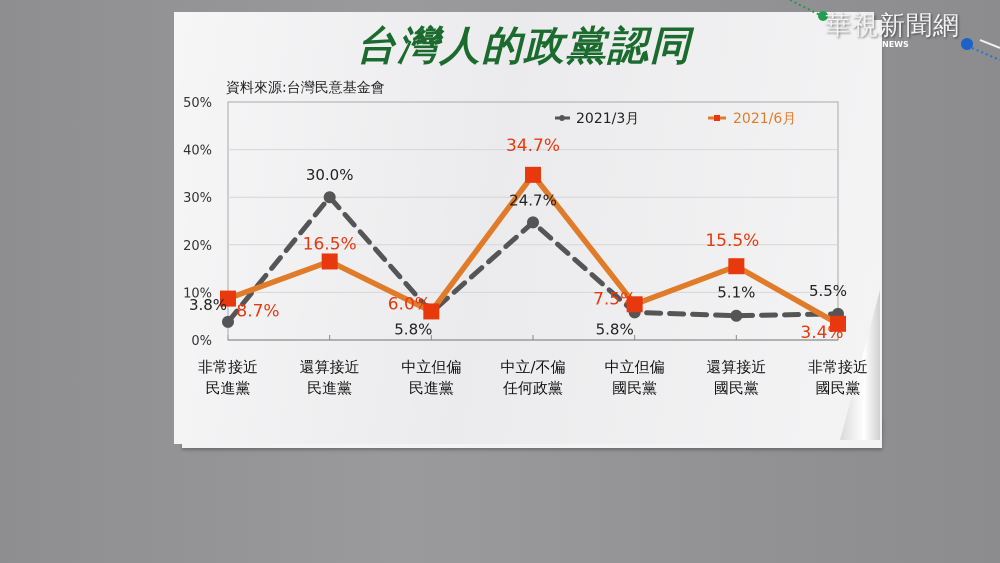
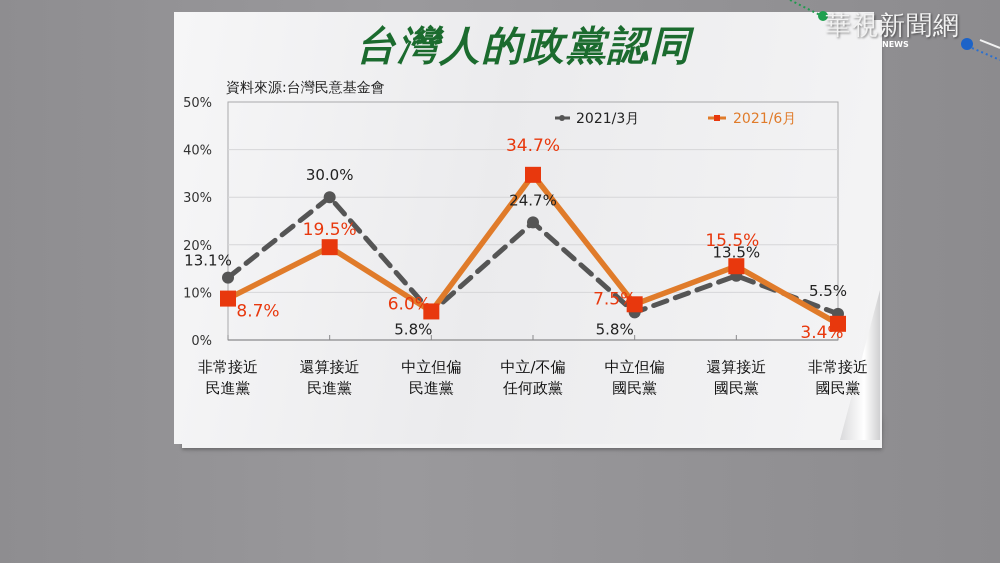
2021/3月/非常接近民進黨: 3.8% -> 13.1%
2021/6月/還算接近民進黨: 16.5% -> 19.5%
2021/3月/還算接近國民黨: 5.1% -> 13.5%
